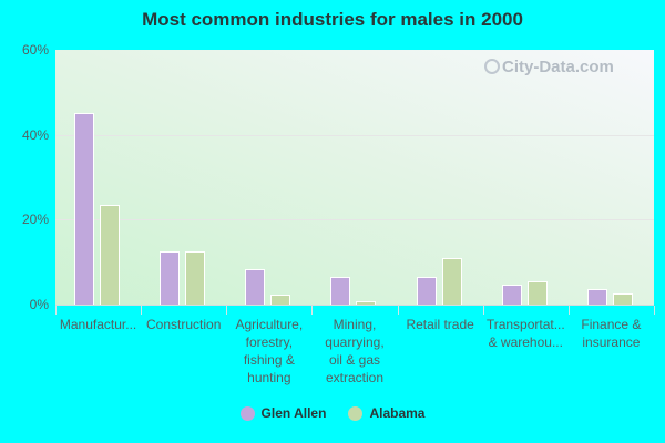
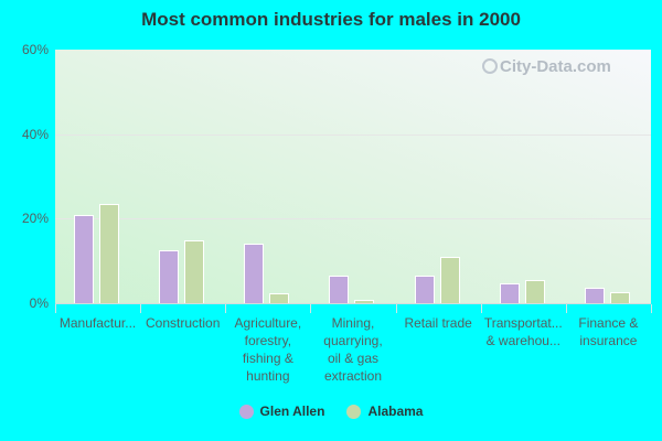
Glen Allen/Manufactur...: 45% -> 21%
Alabama/Construction: 13% -> 15%
Glen Allen/Agriculture, forestry, fishing & hunting: 8% -> 14%
